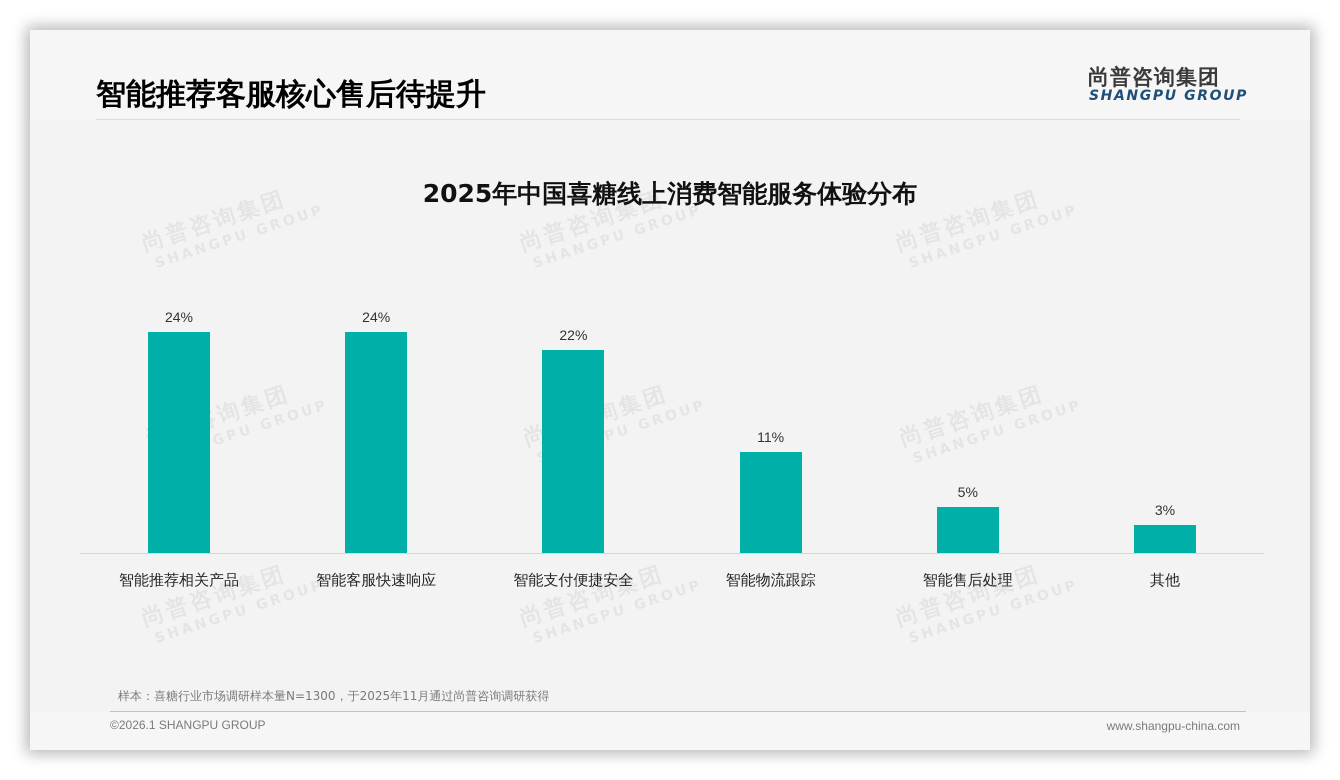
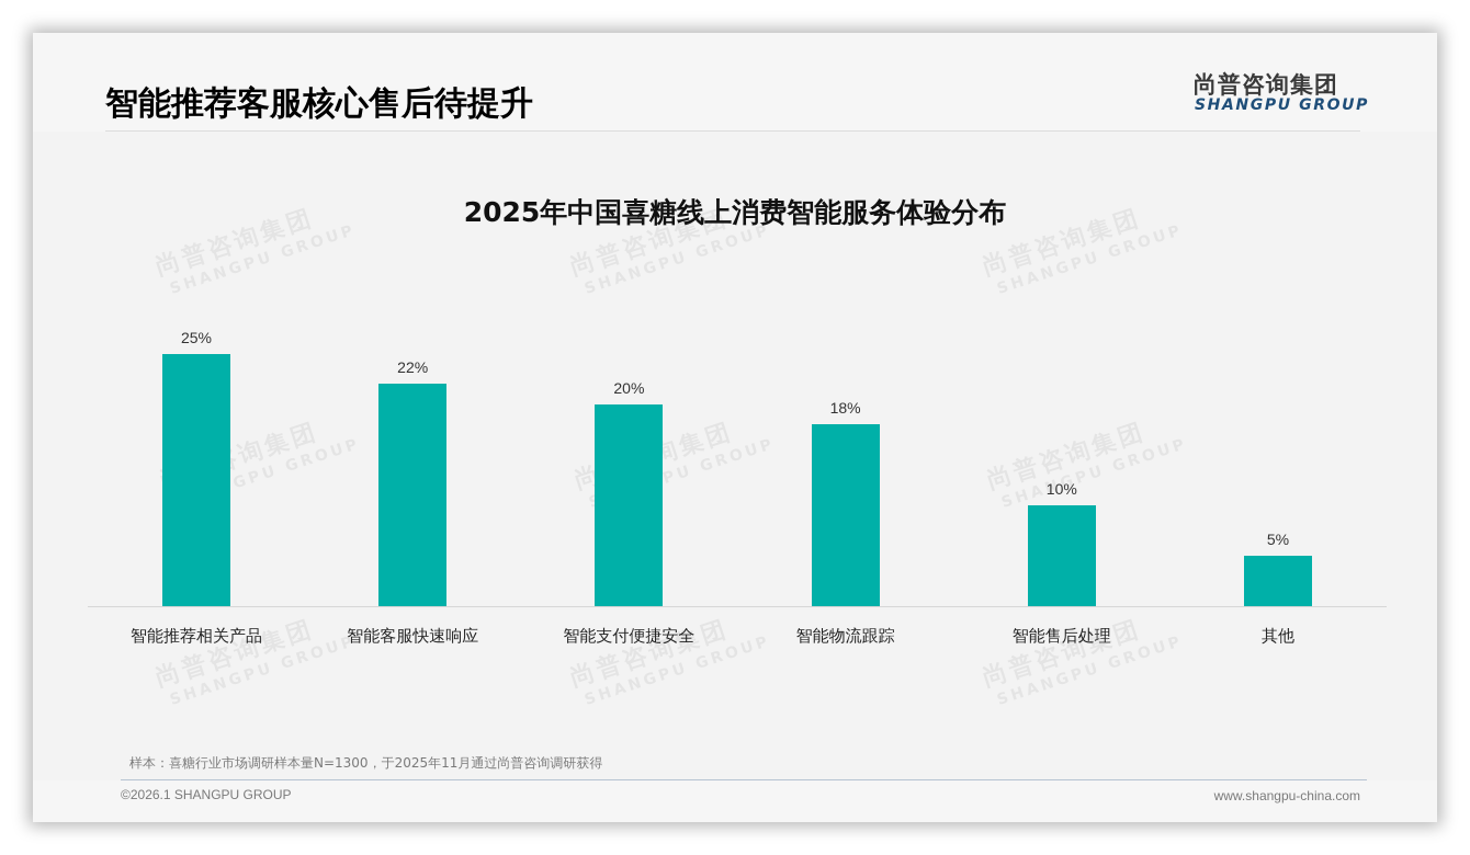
智能推荐相关产品: 24% -> 25%
智能客服快速响应: 24% -> 22%
智能支付便捷安全: 22% -> 20%
智能物流跟踪: 11% -> 18%
智能售后处理: 5% -> 10%
其他: 3% -> 5%
